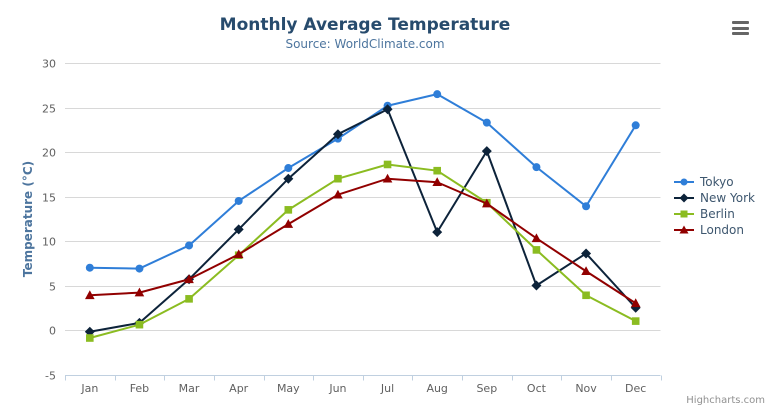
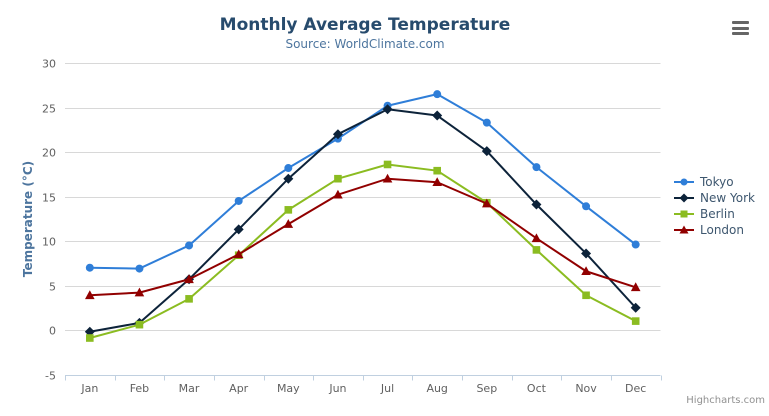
New York/Aug: 11 -> 24
New York/Oct: 5 -> 14
Tokyo/Dec: 23 -> 10
London/Dec: 3 -> 5
